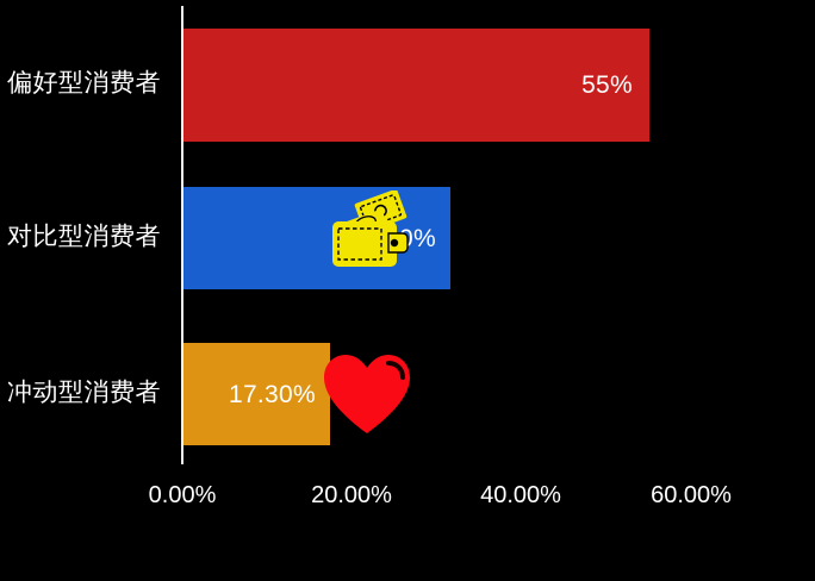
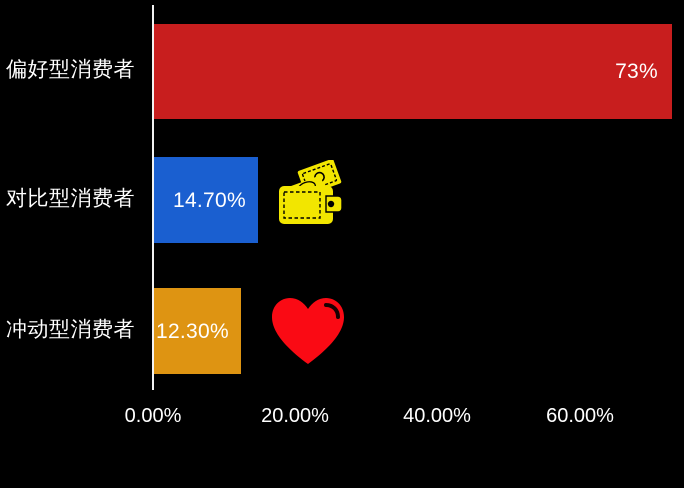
偏好型消费者: 55% -> 73%
对比型消费者: 31.50% -> 14.70%
冲动型消费者: 17.30% -> 12.30%
